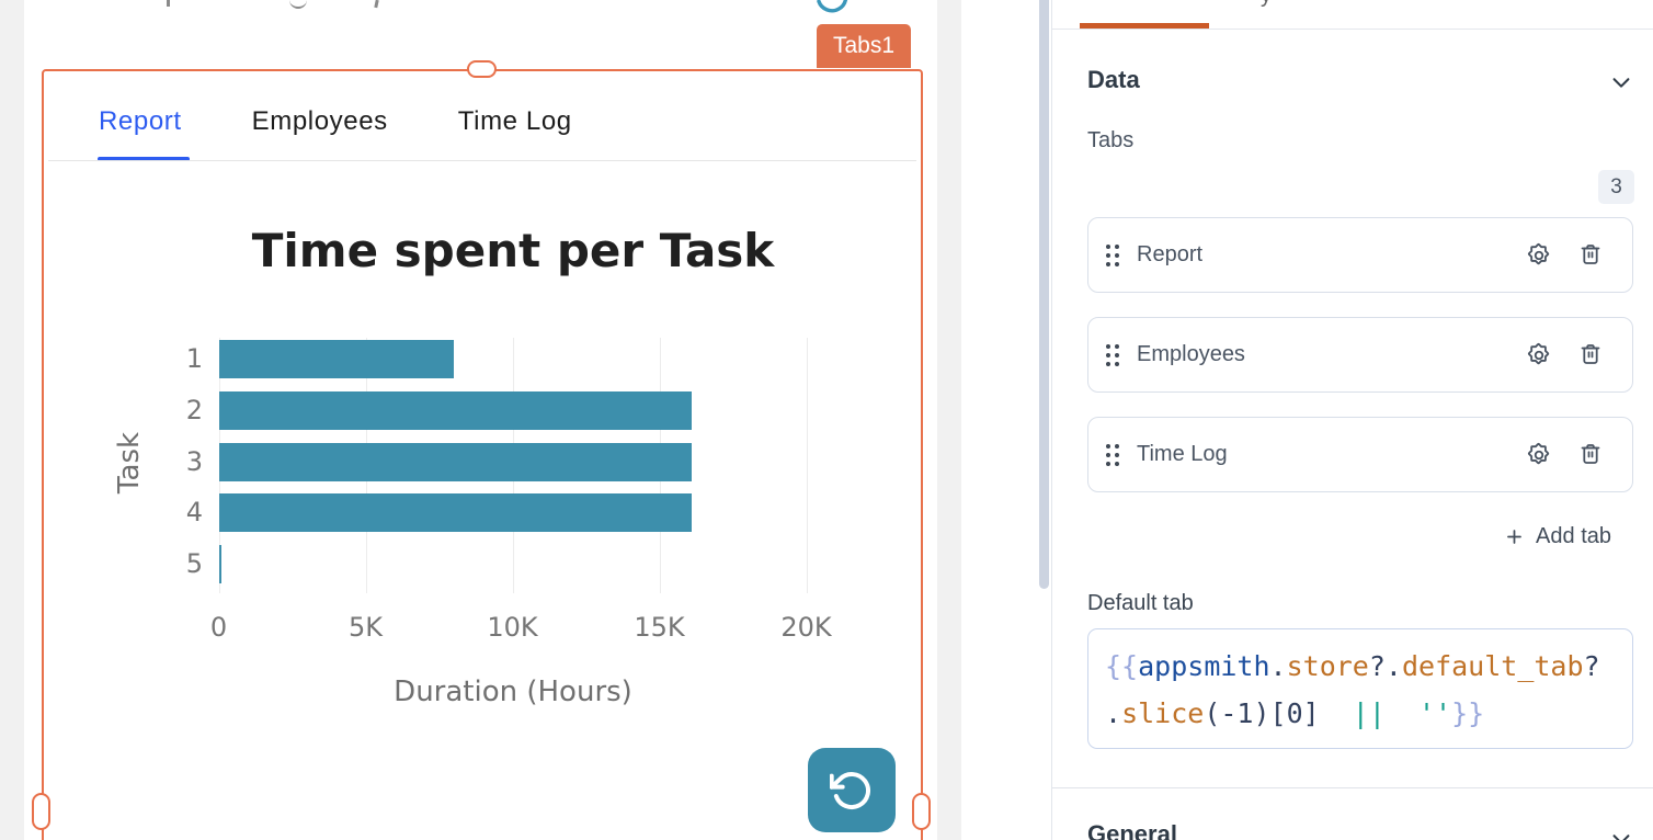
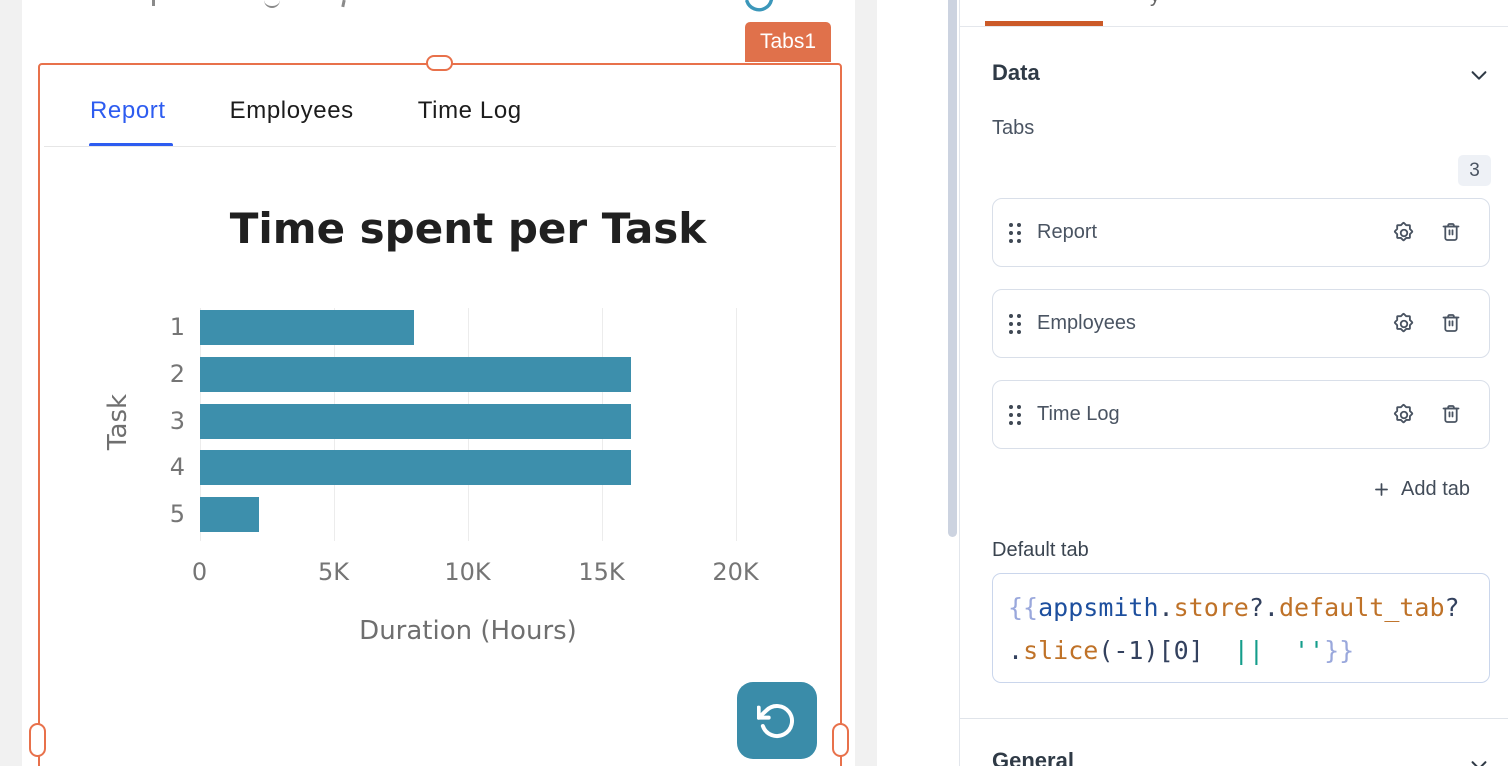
5: 0.1K -> 2.2K
